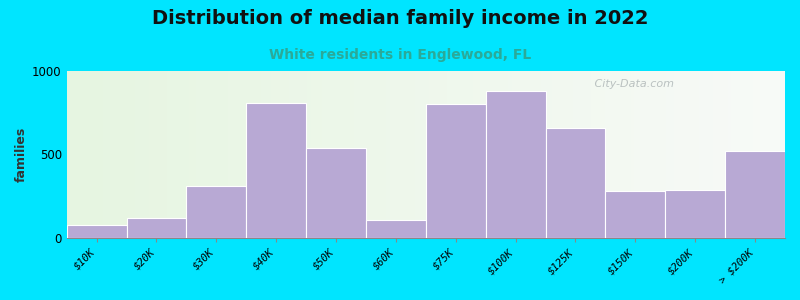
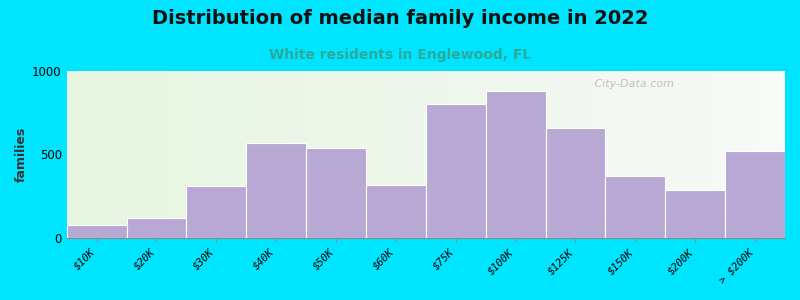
$40K: 810 -> 570
$60K: 110 -> 320
$150K: 280 -> 370
